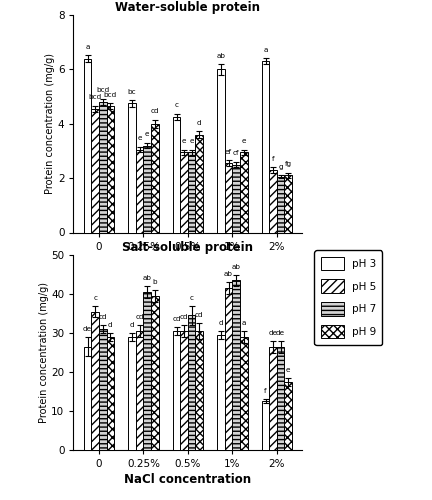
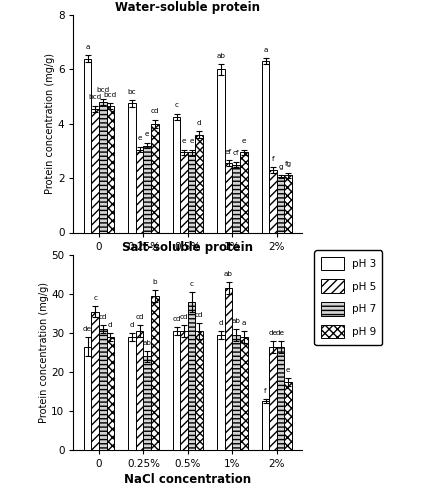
pH 7/0.25%: 40.5 -> 24.0
pH 7/0.5%: 34.5 -> 38.0
pH 7/1%: 43.5 -> 29.5
